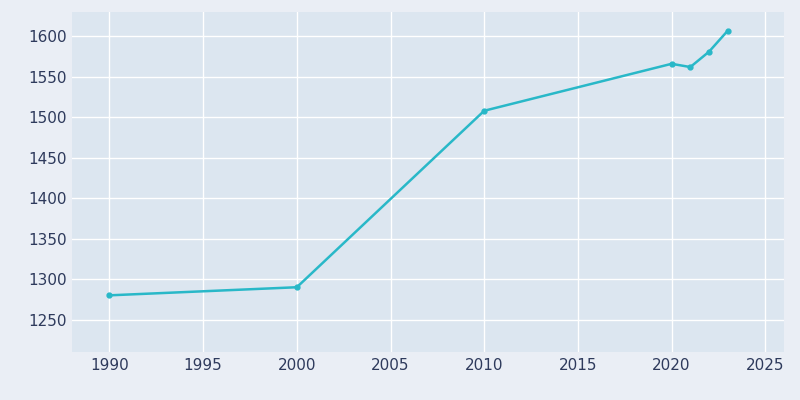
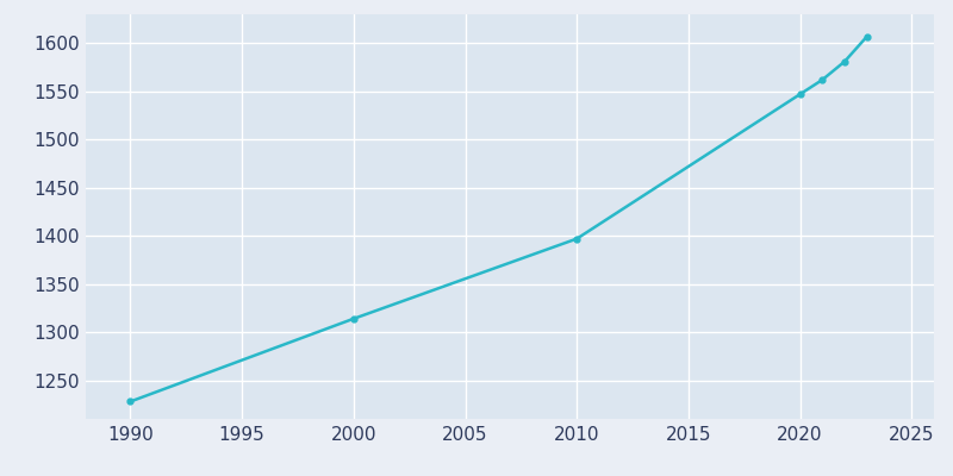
1990: 1280 -> 1228
2000: 1290 -> 1314
2010: 1508 -> 1397
2020: 1566 -> 1547
